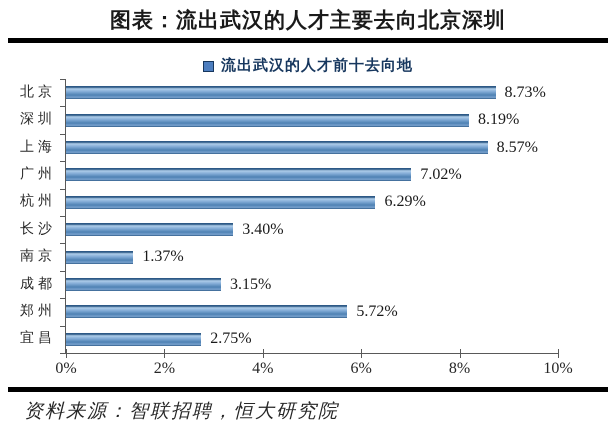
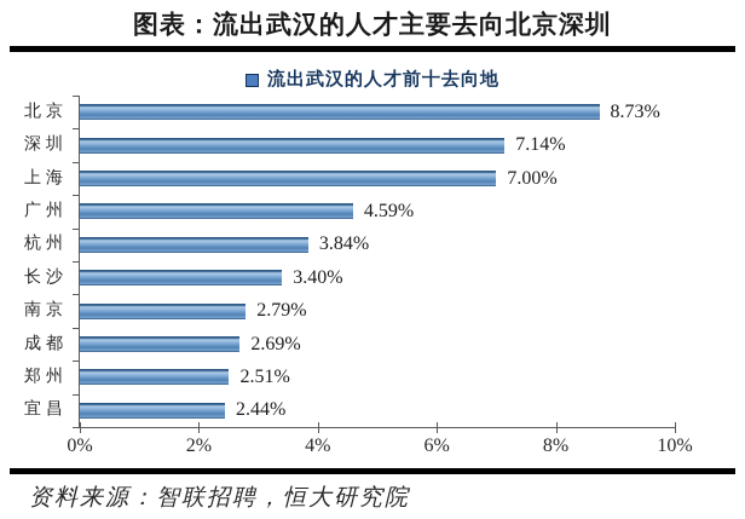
深圳: 8.19% -> 7.14%
上海: 8.57% -> 7.00%
广州: 7.02% -> 4.59%
杭州: 6.29% -> 3.84%
南京: 1.37% -> 2.79%
成都: 3.15% -> 2.69%
郑州: 5.72% -> 2.51%
宜昌: 2.75% -> 2.44%
